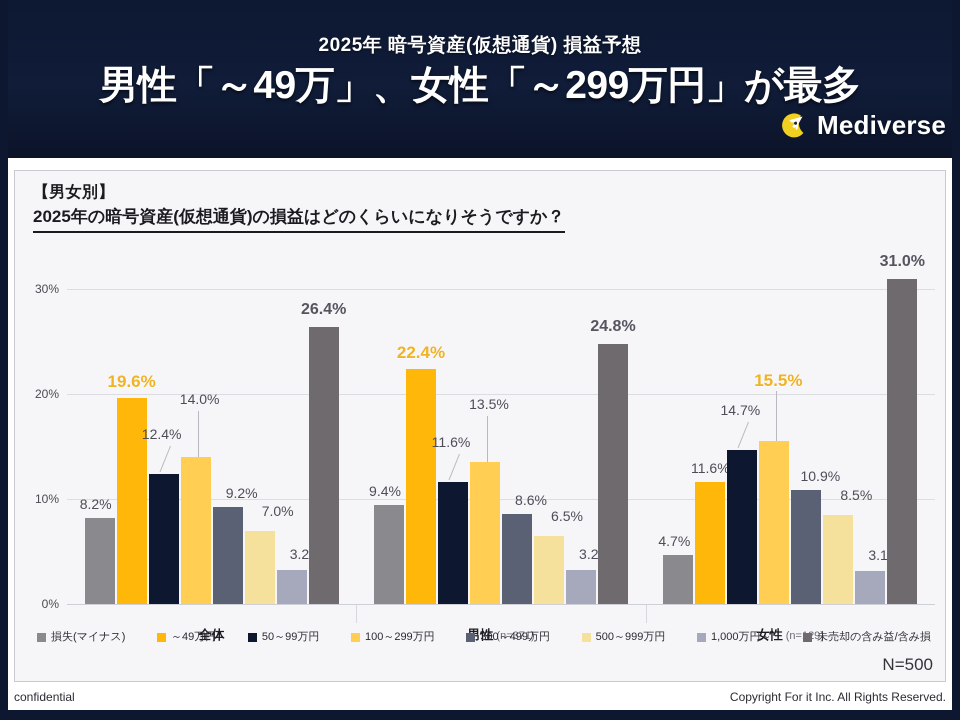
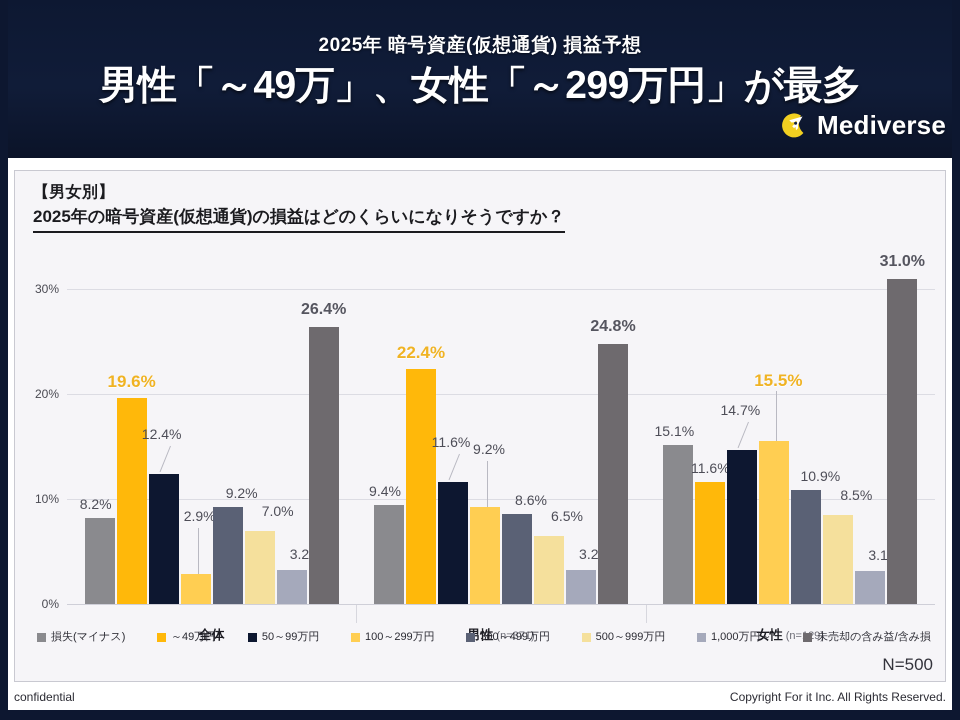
100～299万円/全体: 14.0% -> 2.9%
100～299万円/男性: 13.5% -> 9.2%
損失(マイナス)/女性: 4.7% -> 15.1%
